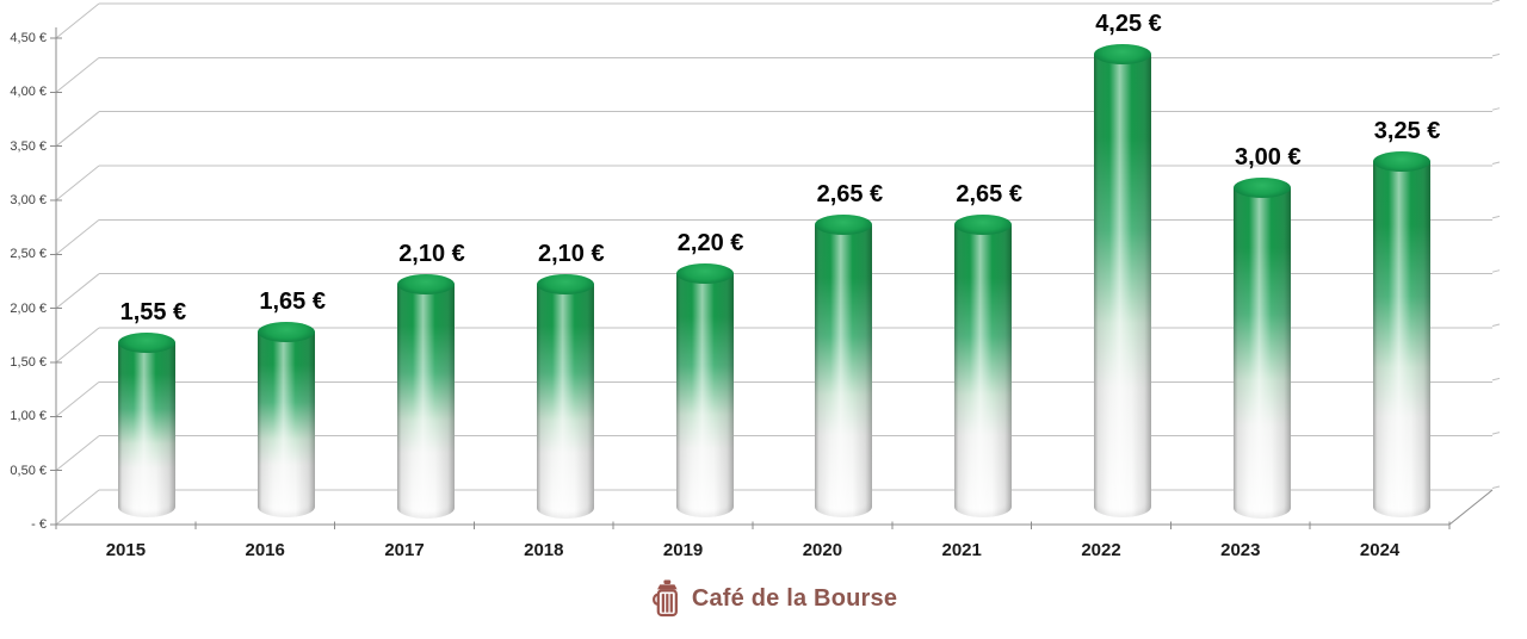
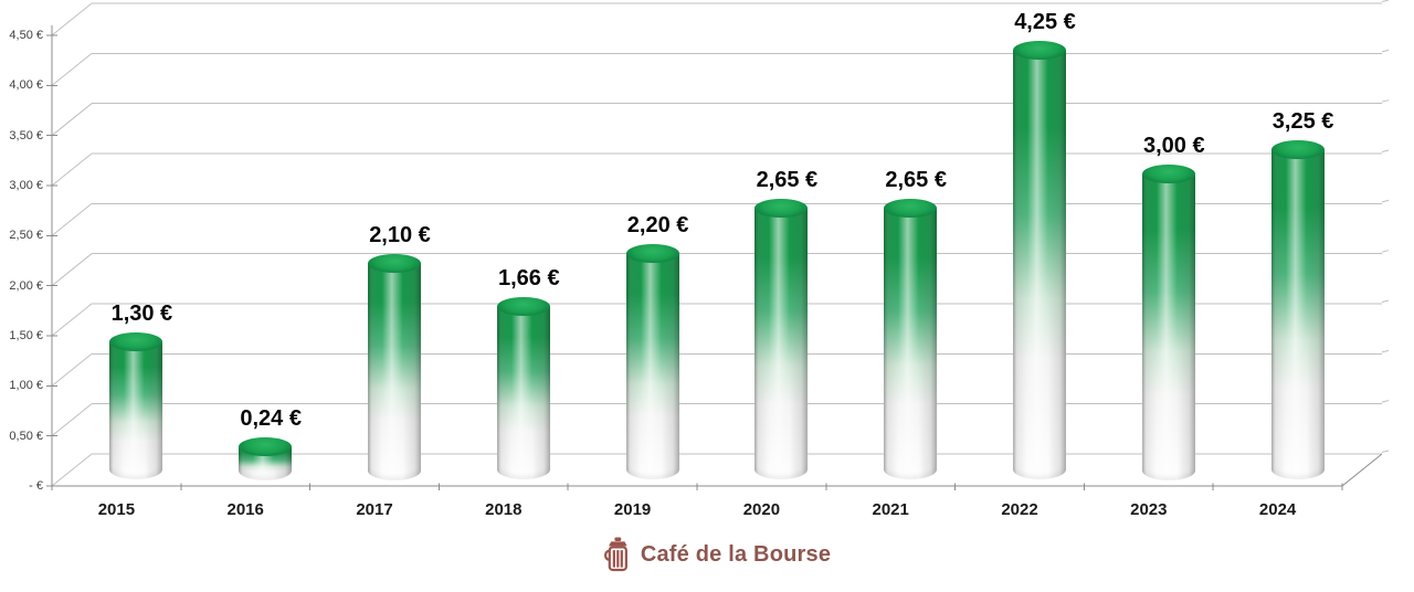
2015: 1,55 -> 1,30
2016: 1,65 -> 0,24
2018: 2,10 -> 1,66
